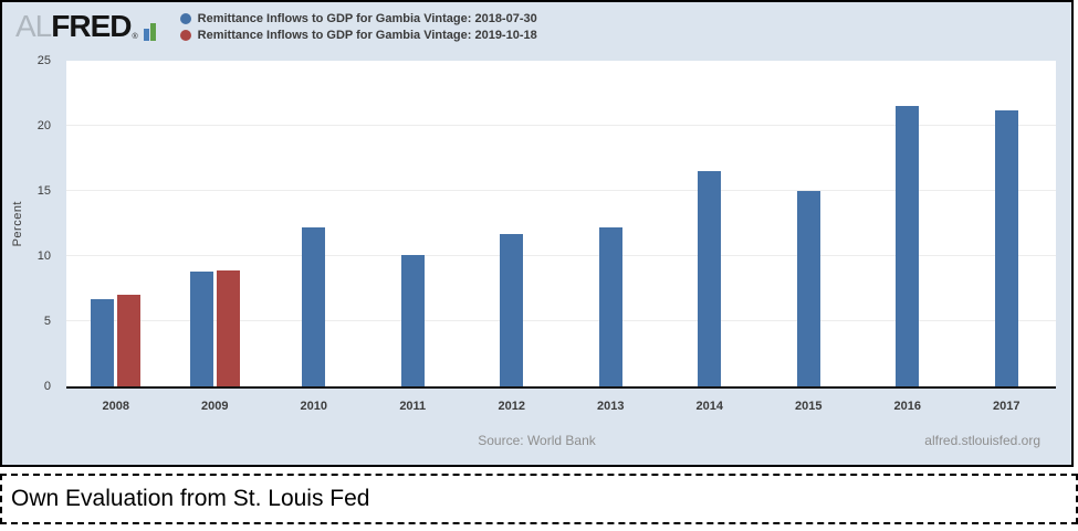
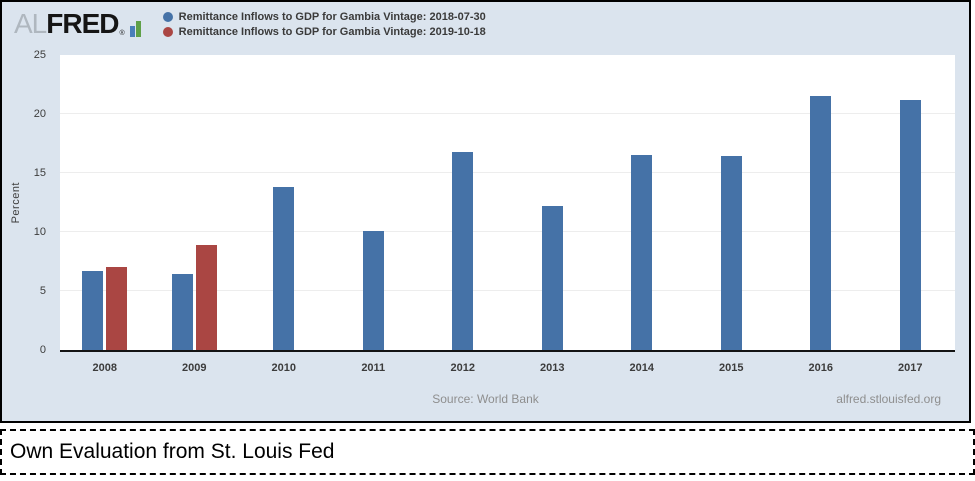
Remittance Inflows to GDP for Gambia Vintage: 2018-07-30/2009: 8.8 -> 6.4
Remittance Inflows to GDP for Gambia Vintage: 2018-07-30/2010: 12.2 -> 13.8
Remittance Inflows to GDP for Gambia Vintage: 2018-07-30/2012: 11.7 -> 16.8
Remittance Inflows to GDP for Gambia Vintage: 2018-07-30/2015: 15.0 -> 16.4
